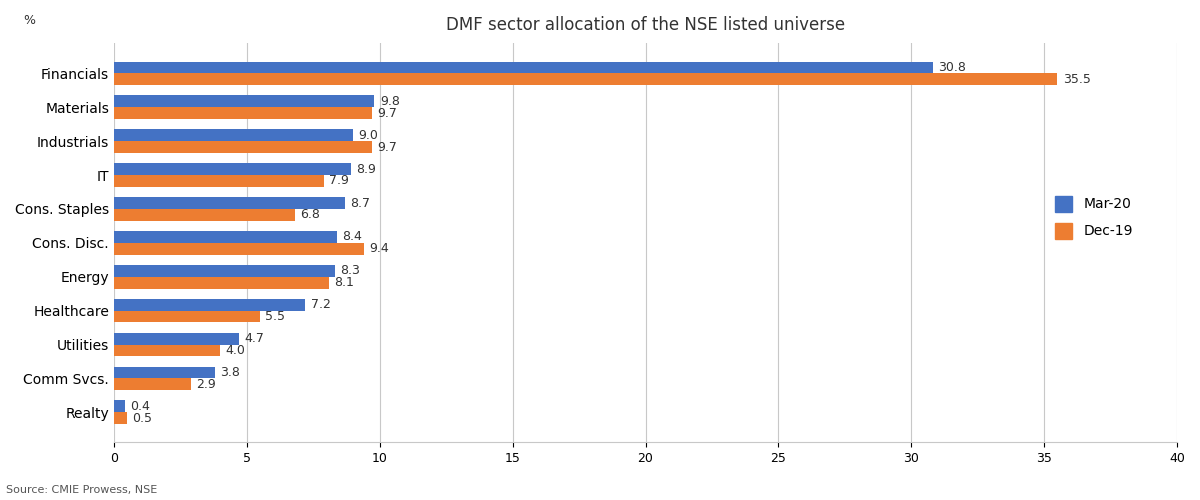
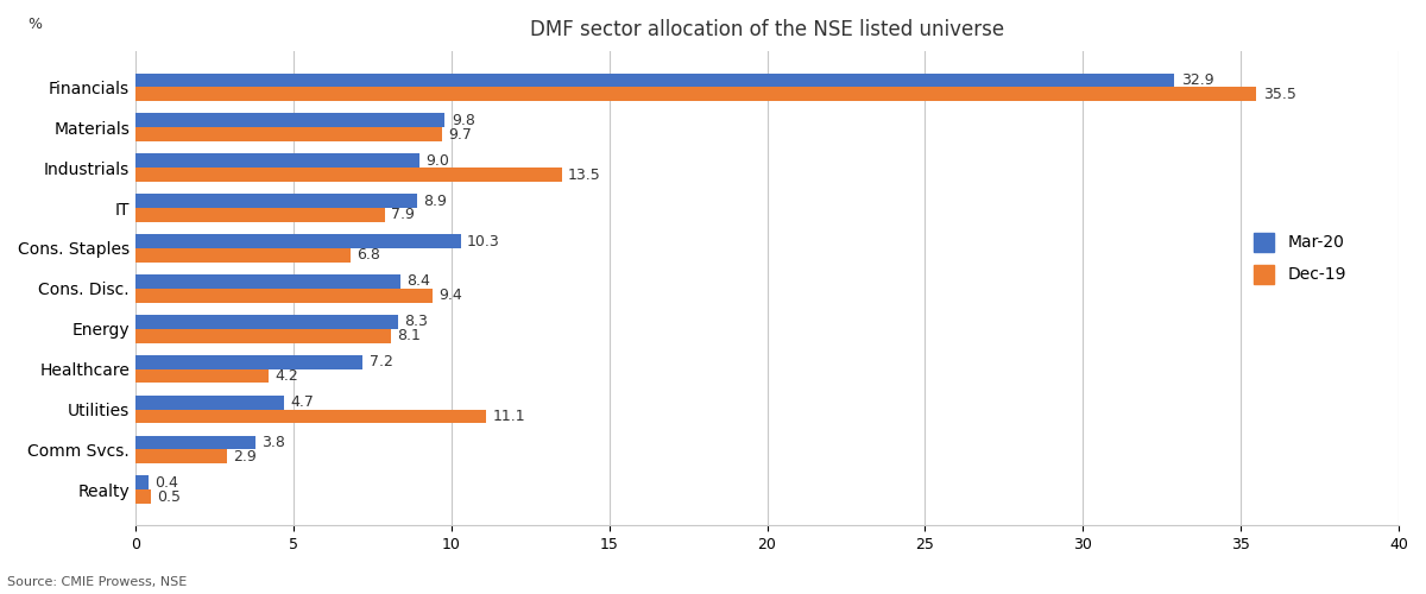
Mar-20/Financials: 30.8 -> 32.9
Dec-19/Industrials: 9.7 -> 13.5
Mar-20/Cons. Staples: 8.7 -> 10.3
Dec-19/Healthcare: 5.5 -> 4.2
Dec-19/Utilities: 4.0 -> 11.1
